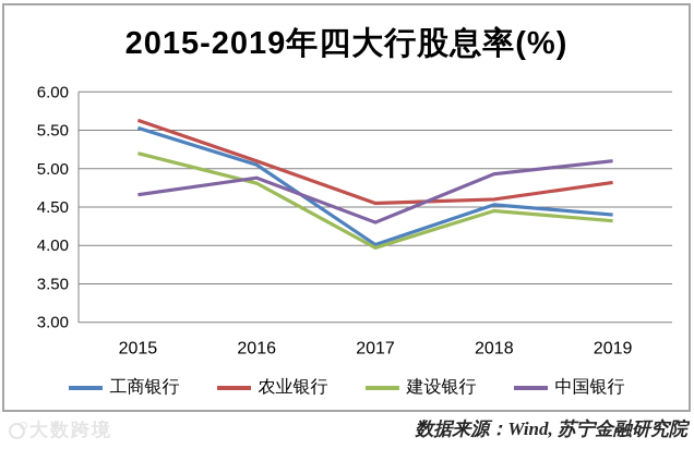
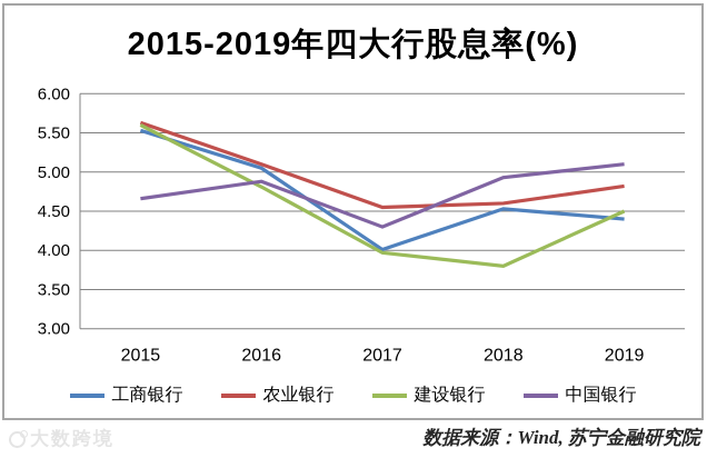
建设银行/2015: 5.2 -> 5.6
建设银行/2018: 4.5 -> 3.8
建设银行/2019: 4.3 -> 4.5
